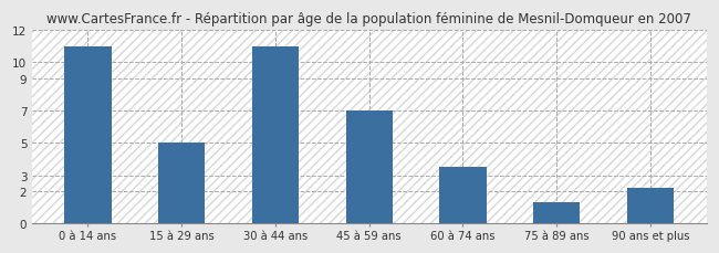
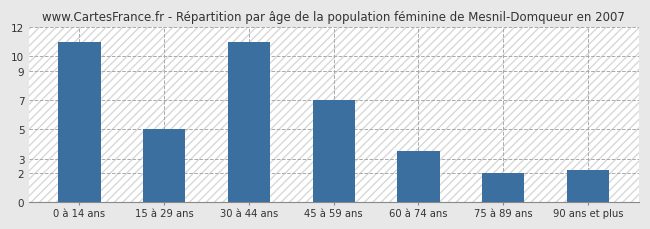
75 à 89 ans: 1.3 -> 2.0
